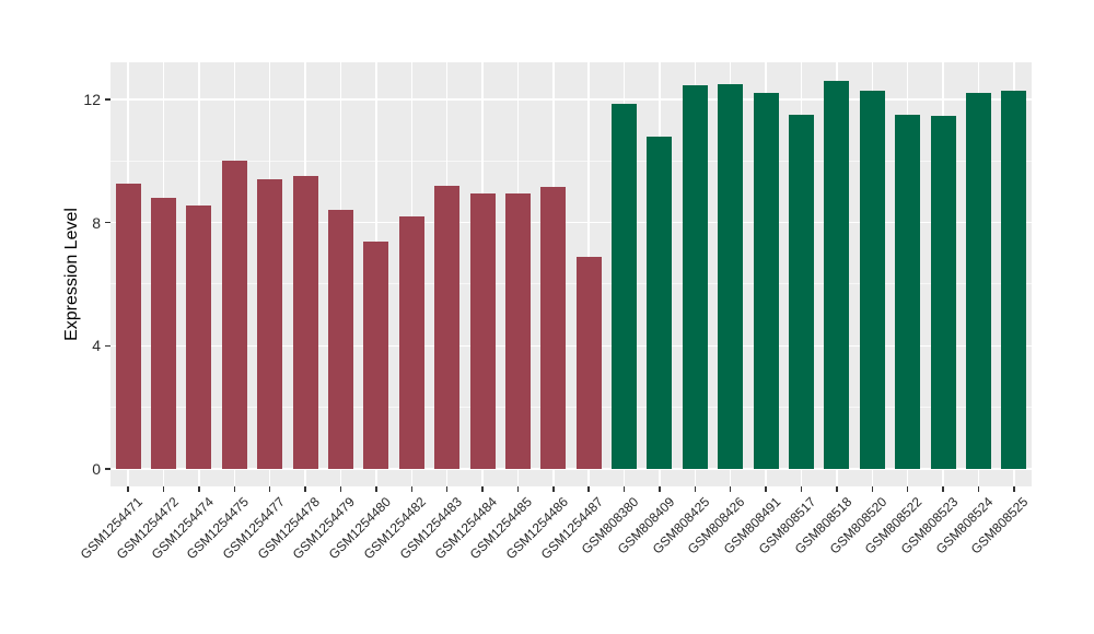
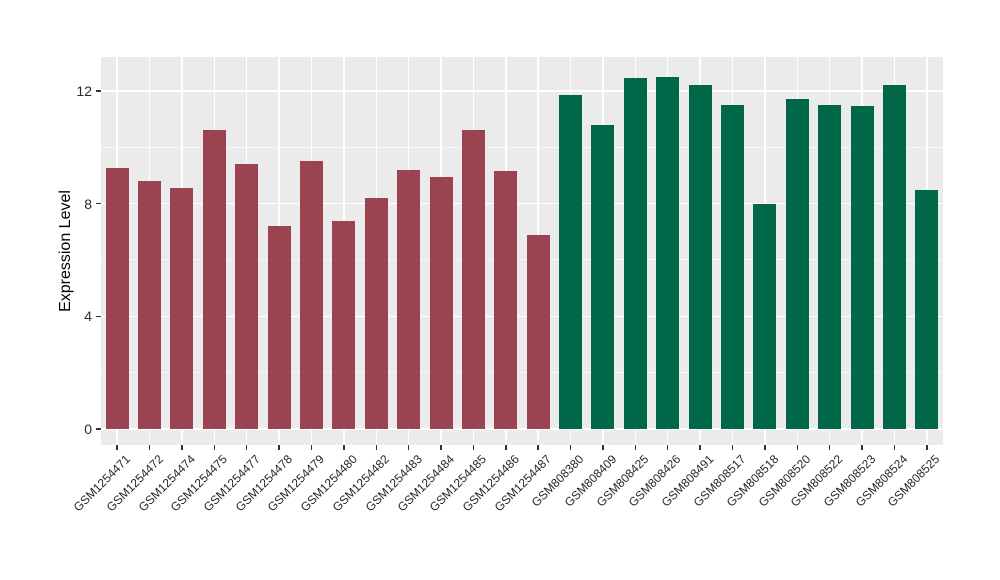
GSM1254475: 10.0 -> 10.6
GSM1254478: 9.5 -> 7.2
GSM1254479: 8.4 -> 9.5
GSM1254485: 8.9 -> 10.6
GSM808518: 12.6 -> 8.0
GSM808520: 12.3 -> 11.7
GSM808525: 12.3 -> 8.5
